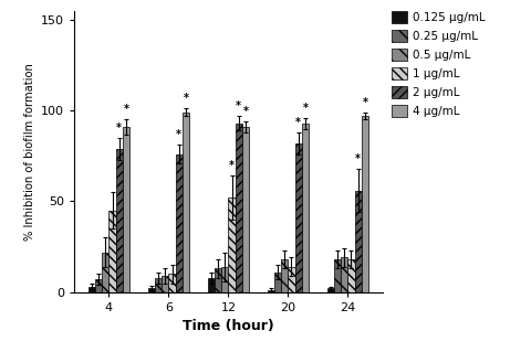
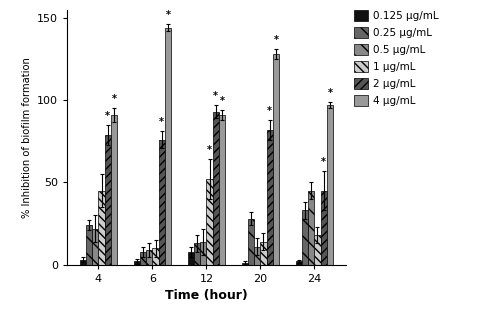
0.25 μg/mL/4: 7 -> 24
4 μg/mL/6: 99 -> 144
0.25 μg/mL/20: 11 -> 28
0.5 μg/mL/20: 18 -> 11
4 μg/mL/20: 93 -> 128
0.25 μg/mL/24: 18 -> 33
0.5 μg/mL/24: 19 -> 45
2 μg/mL/24: 56 -> 45
